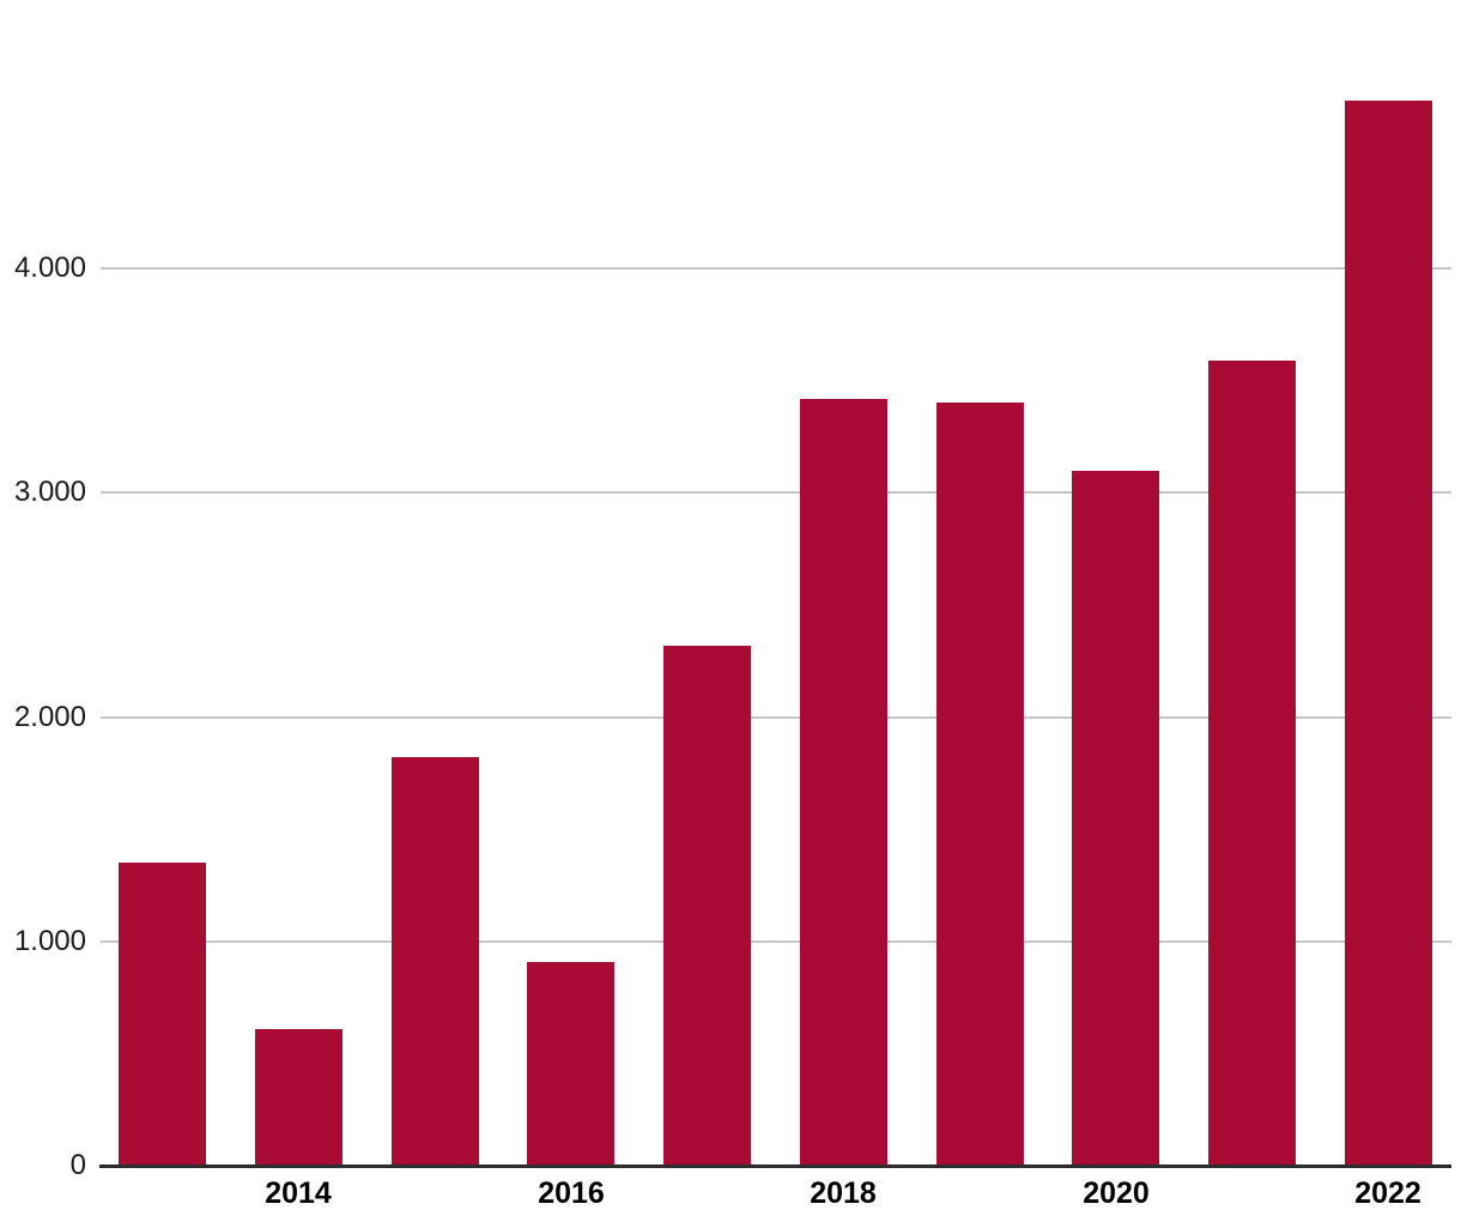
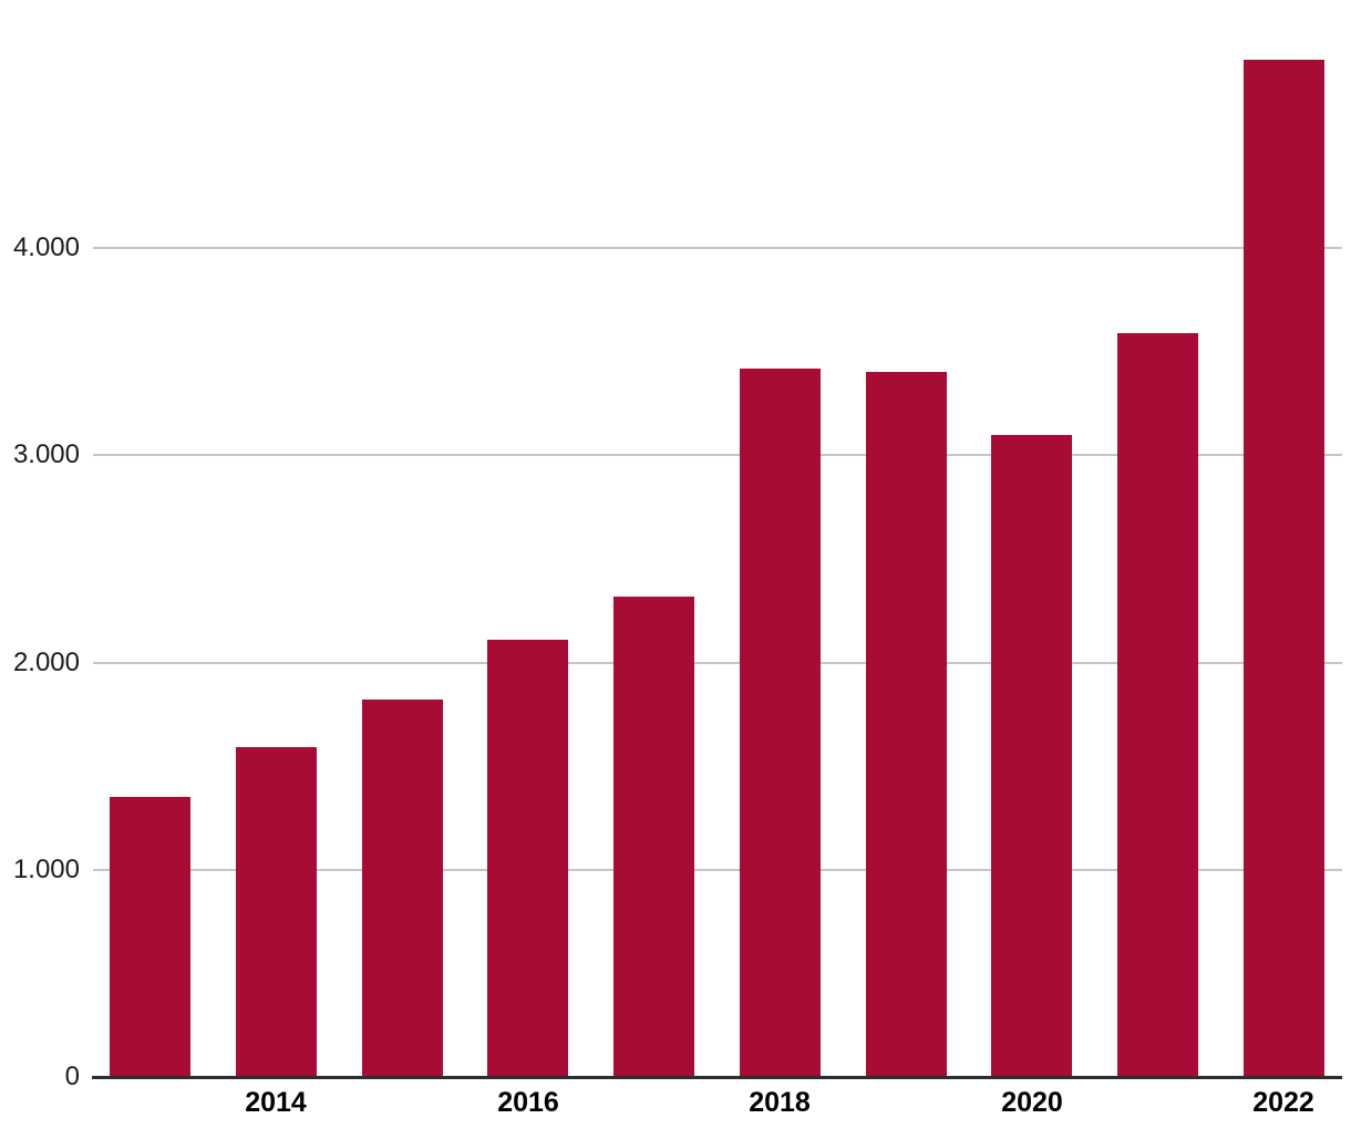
2014: 610 -> 1590
2016: 910 -> 2110
2022: 4750 -> 4910
